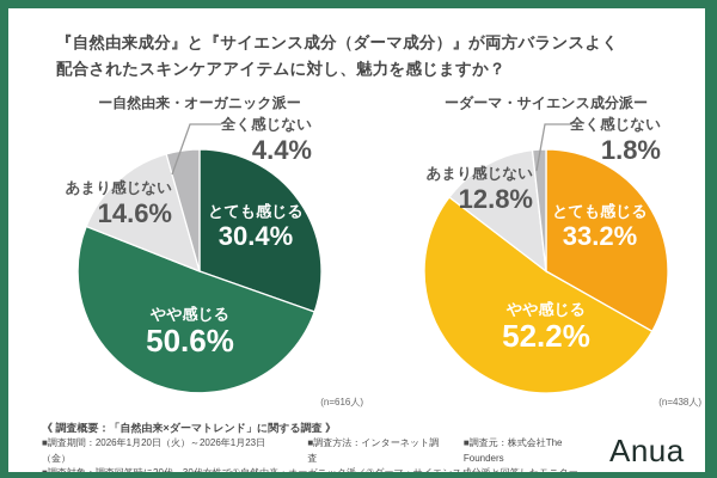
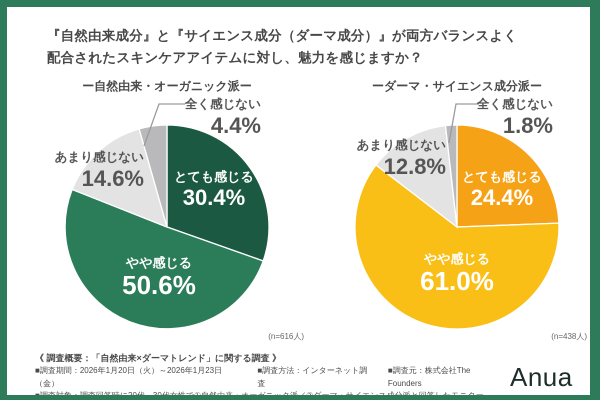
ーダーマ・サイエンス成分派ー/とても感じる: 33.2% -> 24.4%
ーダーマ・サイエンス成分派ー/やや感じる: 52.2% -> 61.0%
